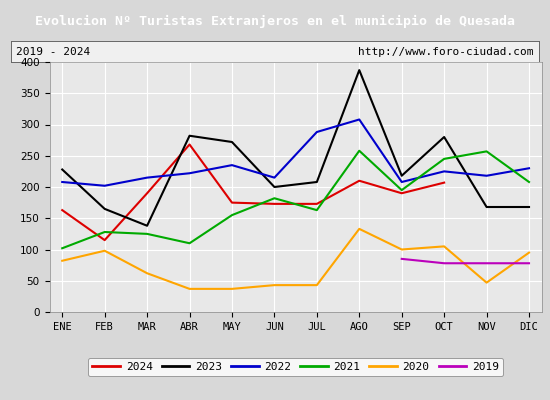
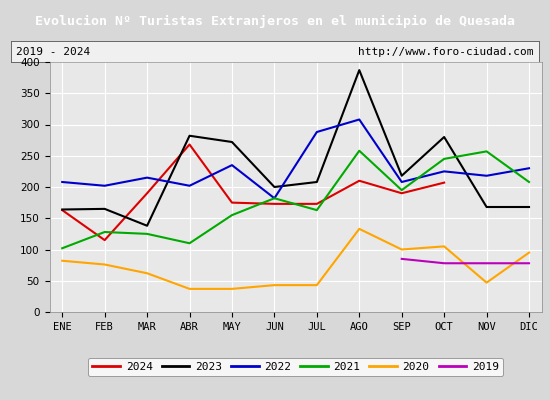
2023/ENE: 228 -> 164
2020/FEB: 98 -> 76
2022/ABR: 222 -> 202
2022/JUN: 215 -> 182
